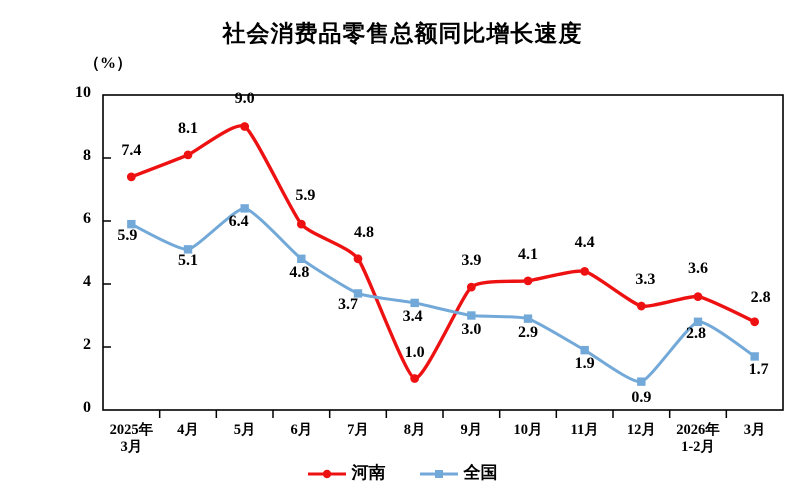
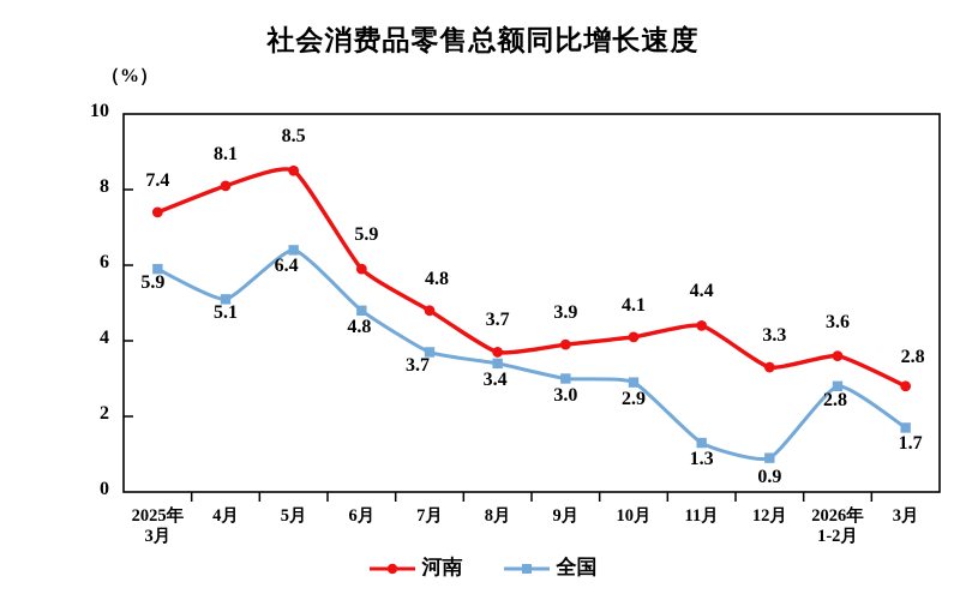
河南/5月: 9.0 -> 8.5
河南/8月: 1.0 -> 3.7
全国/11月: 1.9 -> 1.3
